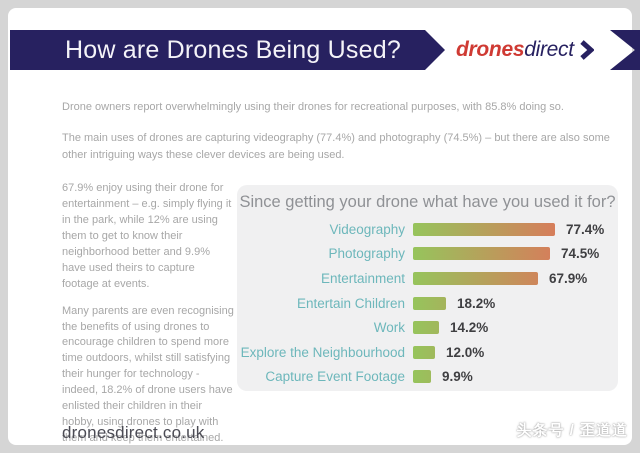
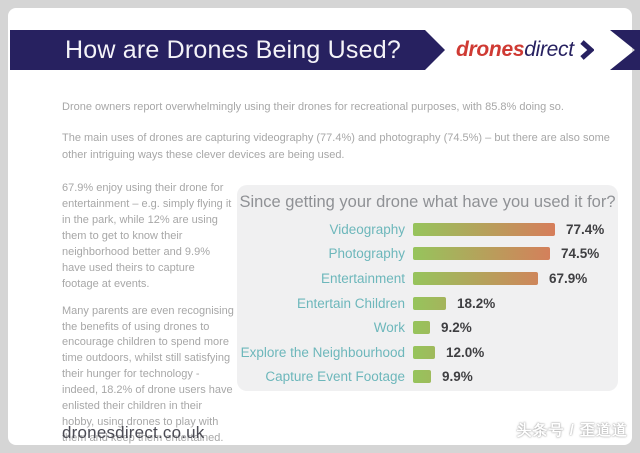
Work: 14.2% -> 9.2%
